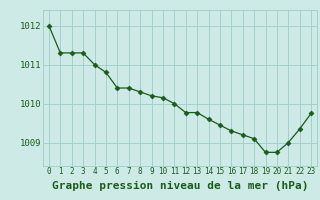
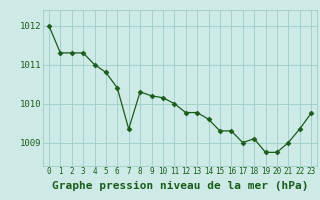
7: 1010.40 -> 1009.35
15: 1009.45 -> 1009.30
17: 1009.20 -> 1009.00
